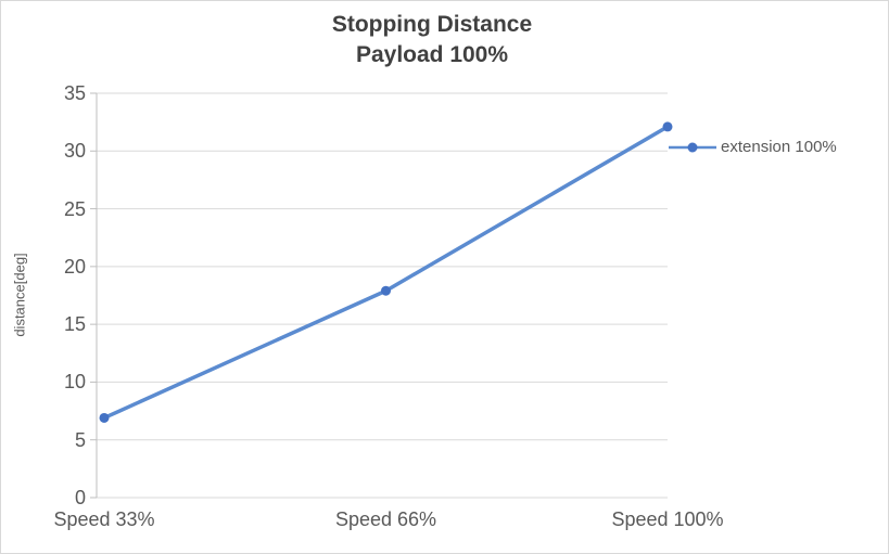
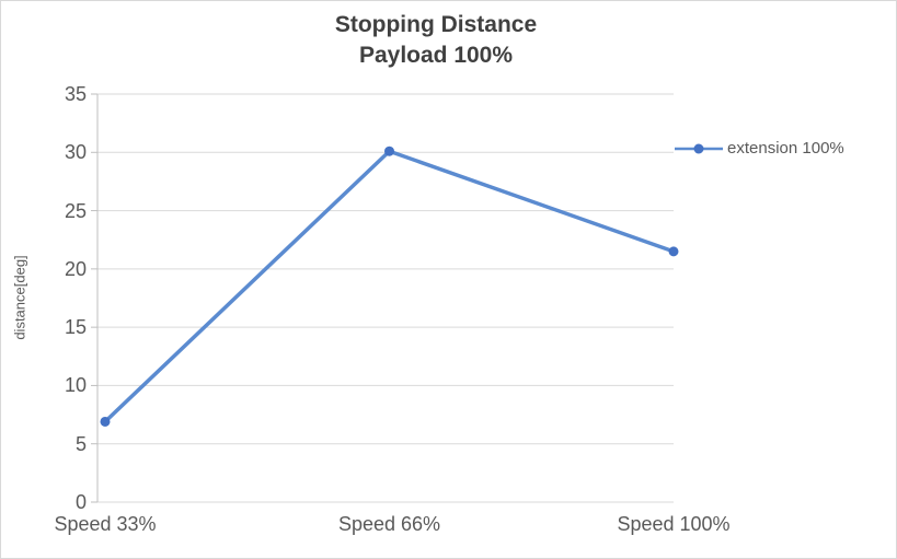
Speed 66%: 17.9 -> 30.1
Speed 100%: 32.1 -> 21.5
